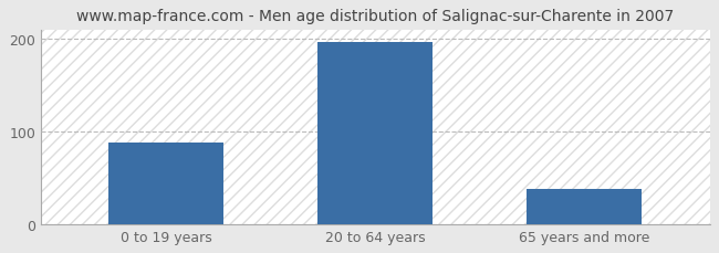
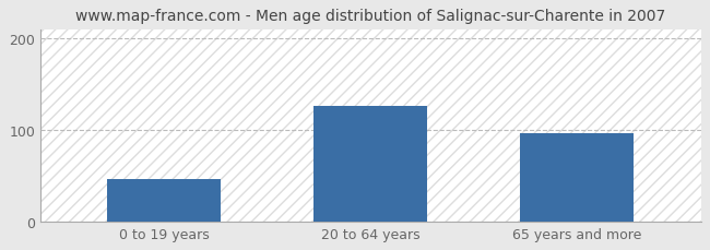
0 to 19 years: 88 -> 46
20 to 64 years: 197 -> 126
65 years and more: 38 -> 96
